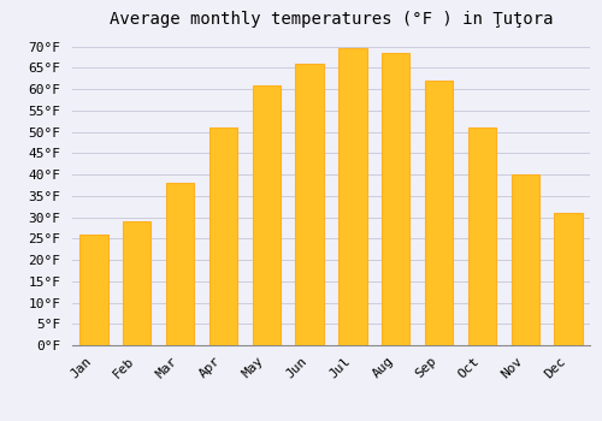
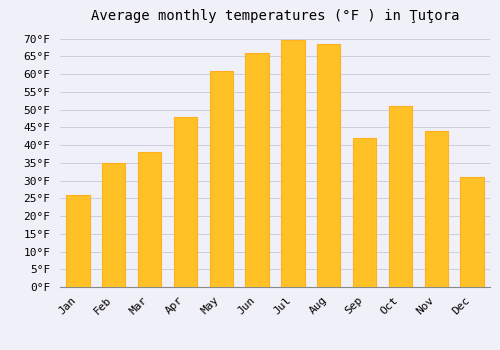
Feb: 29.0°F -> 35.0°F
Apr: 51.0°F -> 48.0°F
Sep: 62.0°F -> 42.0°F
Nov: 40.0°F -> 44.0°F
